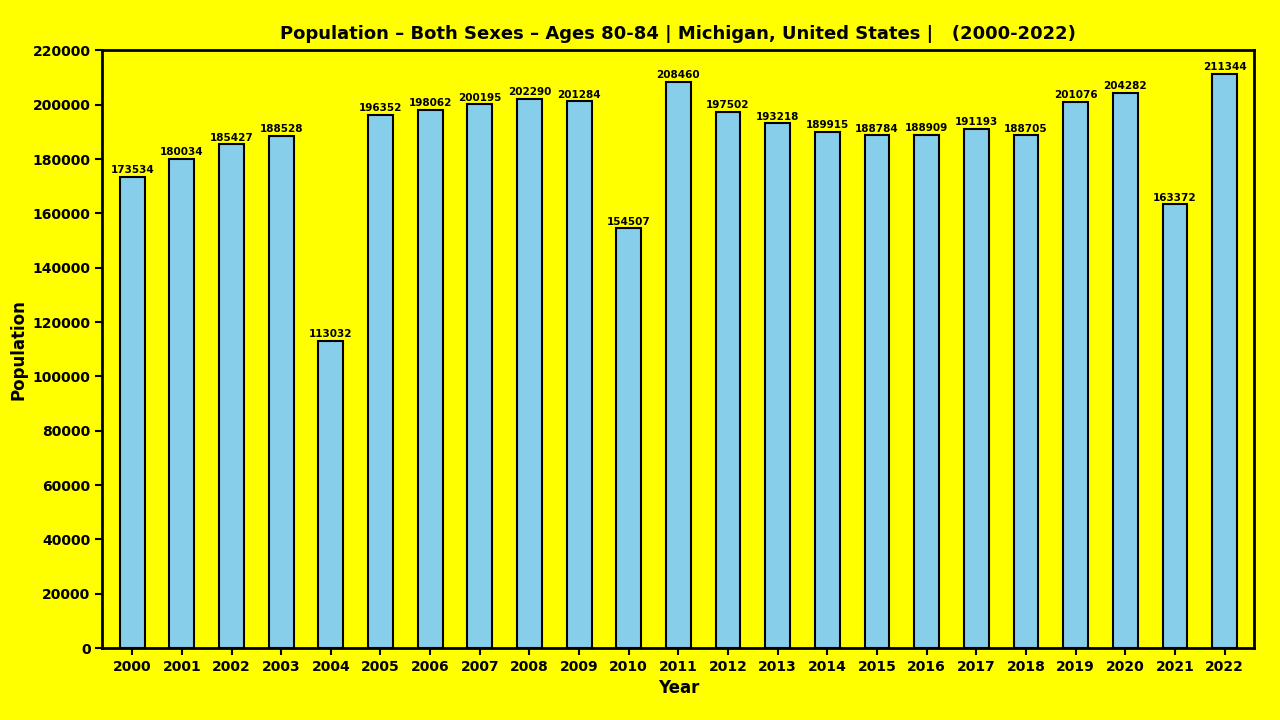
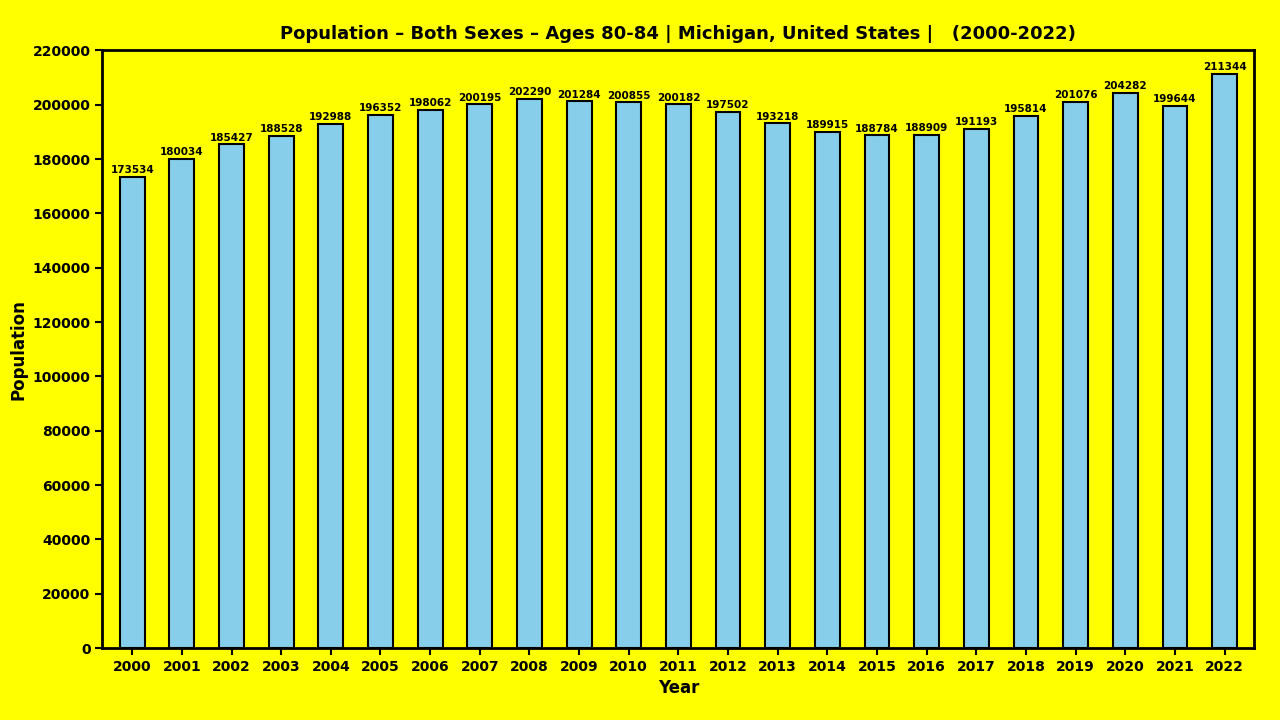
2004: 113032 -> 192988
2010: 154507 -> 200855
2011: 208460 -> 200182
2018: 188705 -> 195814
2021: 163372 -> 199644
